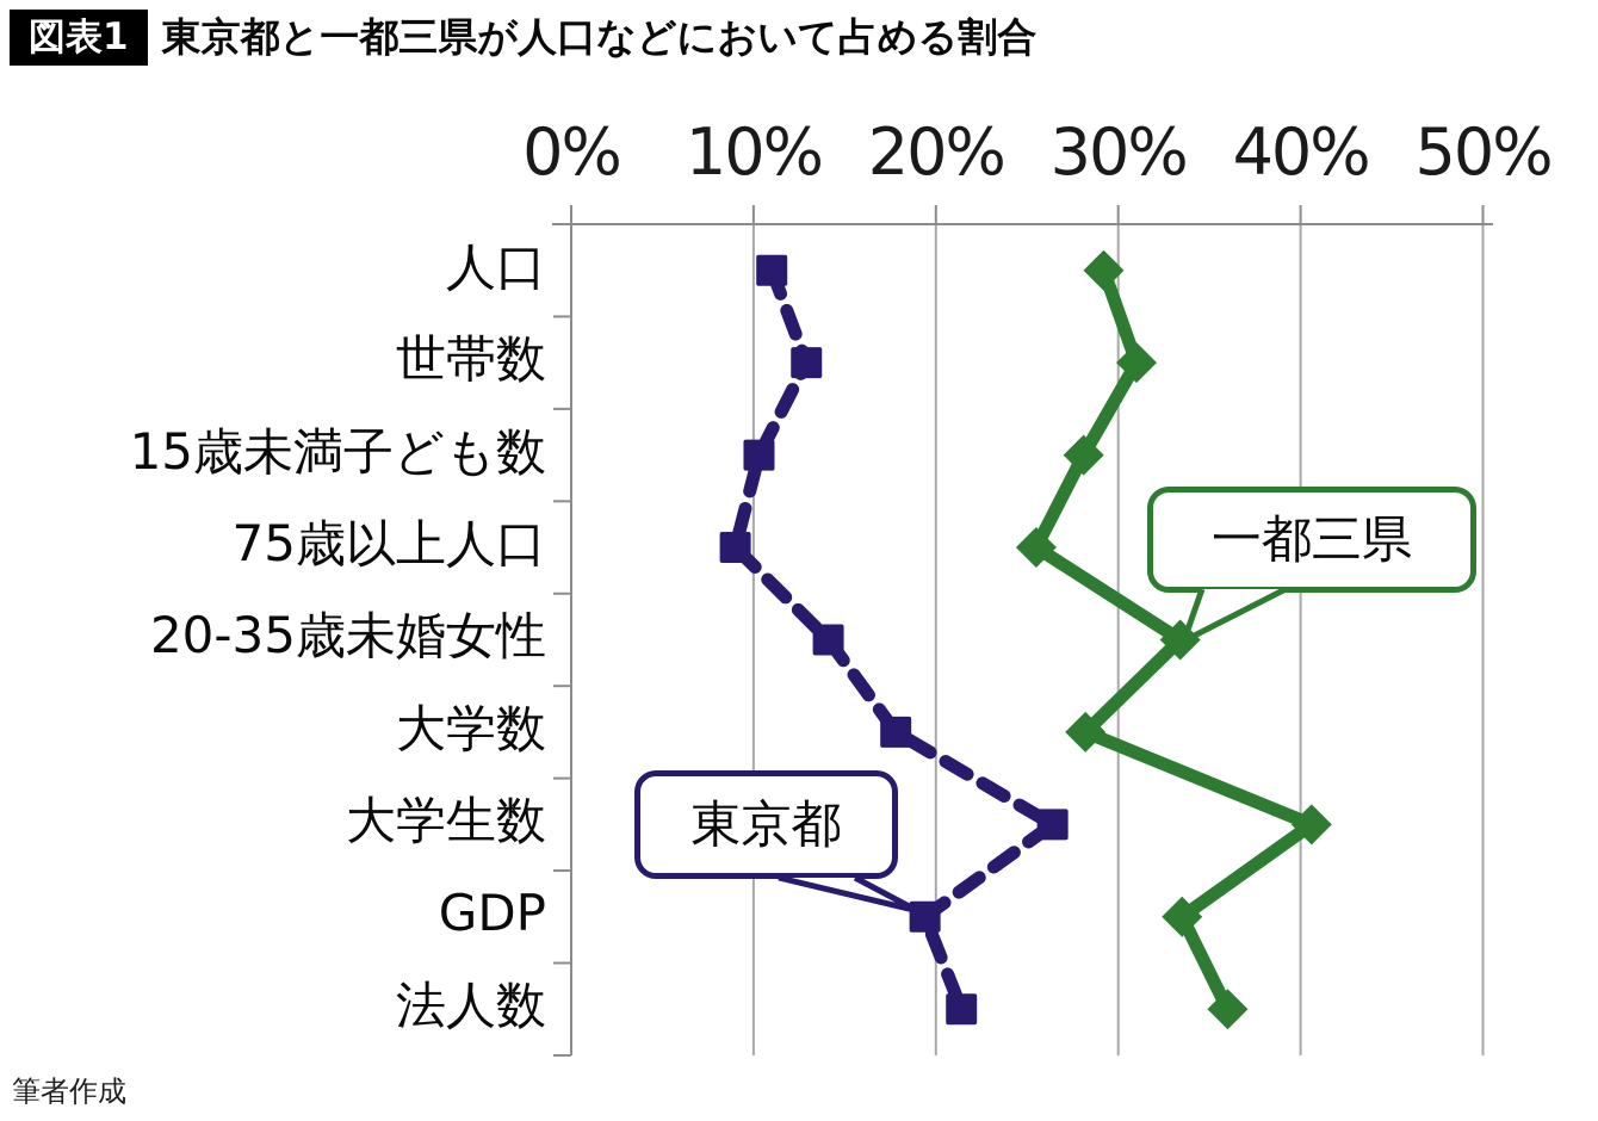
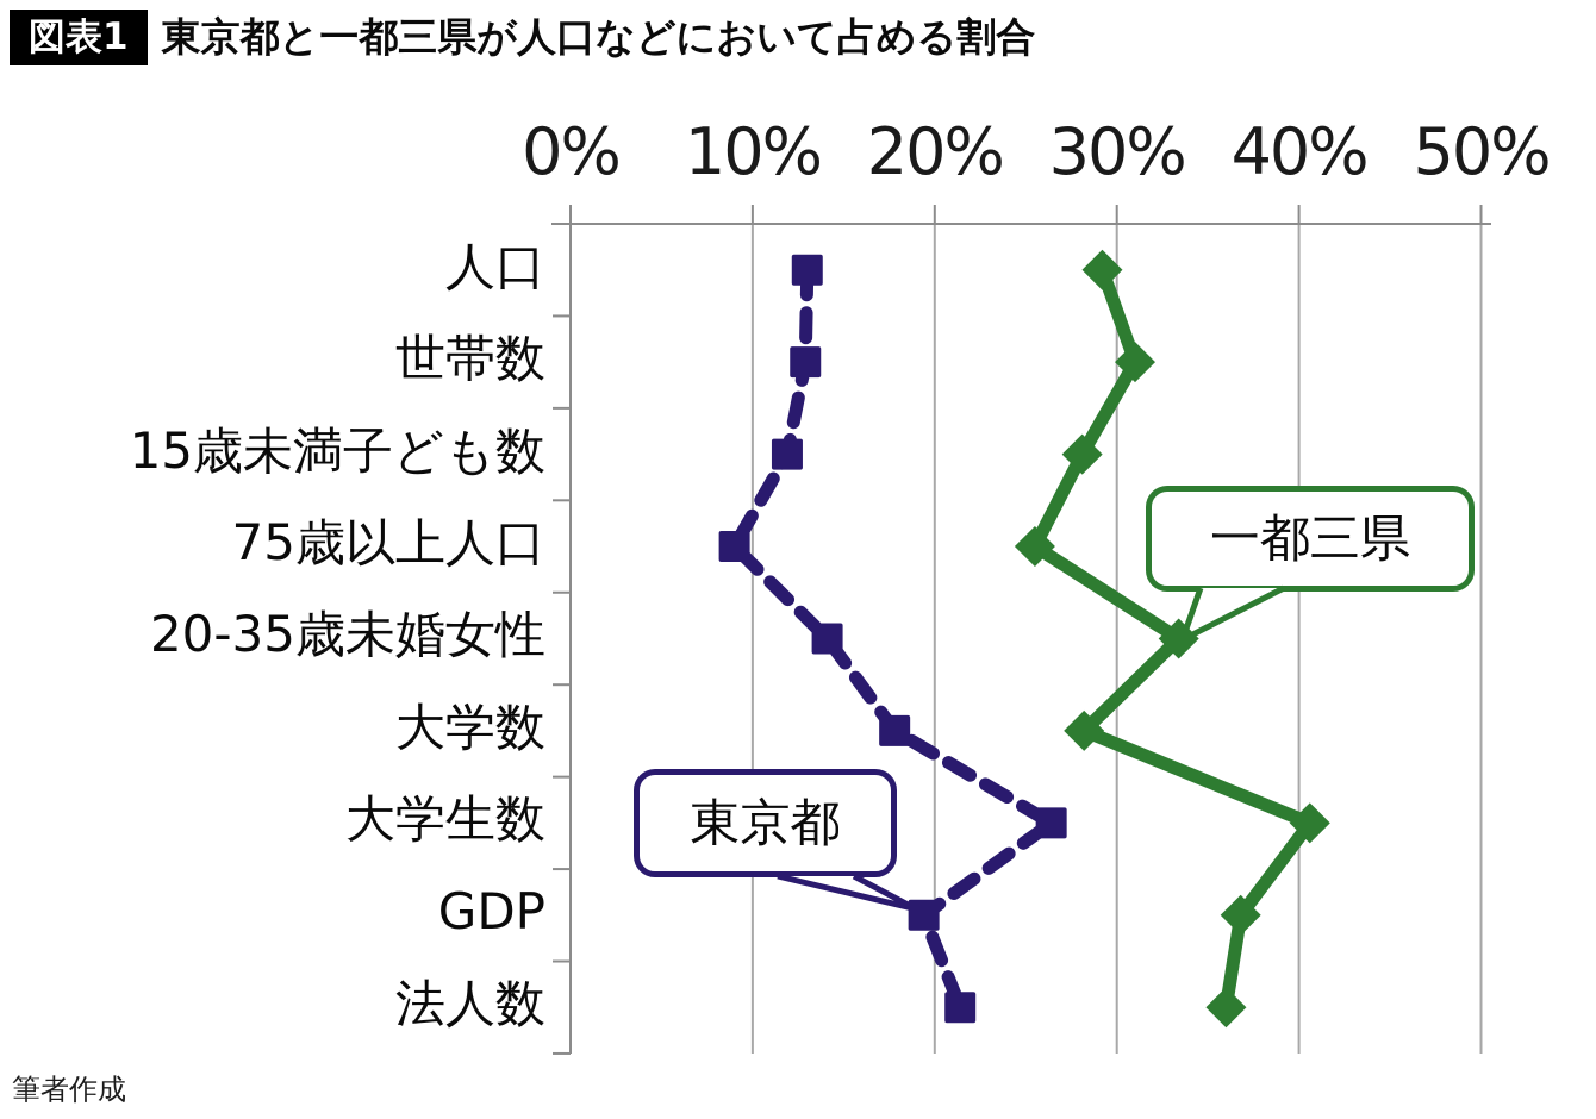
東京都/人口: 11.0% -> 13.0%
東京都/15歳未満子ども数: 10.3% -> 11.9%
一都三県/GDP: 33.5% -> 36.8%
